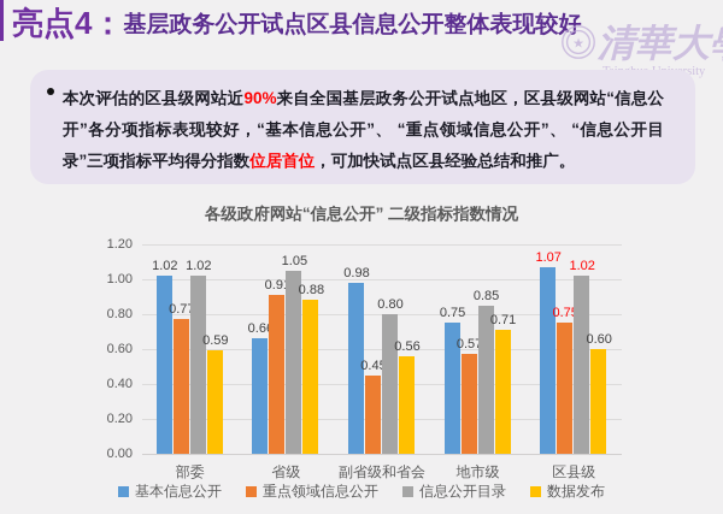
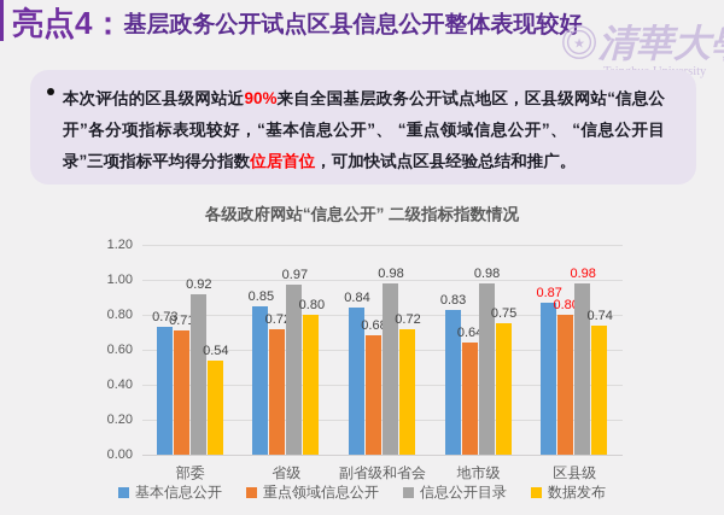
基本信息公开/部委: 1.02 -> 0.73
重点领域信息公开/部委: 0.77 -> 0.71
信息公开目录/部委: 1.02 -> 0.92
数据发布/部委: 0.59 -> 0.54
基本信息公开/省级: 0.66 -> 0.85
重点领域信息公开/省级: 0.91 -> 0.72
信息公开目录/省级: 1.05 -> 0.97
数据发布/省级: 0.88 -> 0.80
基本信息公开/副省级和省会: 0.98 -> 0.84
重点领域信息公开/副省级和省会: 0.45 -> 0.68
信息公开目录/副省级和省会: 0.80 -> 0.98
数据发布/副省级和省会: 0.56 -> 0.72
基本信息公开/地市级: 0.75 -> 0.83
重点领域信息公开/地市级: 0.57 -> 0.64
信息公开目录/地市级: 0.85 -> 0.98
数据发布/地市级: 0.71 -> 0.75
基本信息公开/区县级: 1.07 -> 0.87
重点领域信息公开/区县级: 0.75 -> 0.80
信息公开目录/区县级: 1.02 -> 0.98
数据发布/区县级: 0.60 -> 0.74
